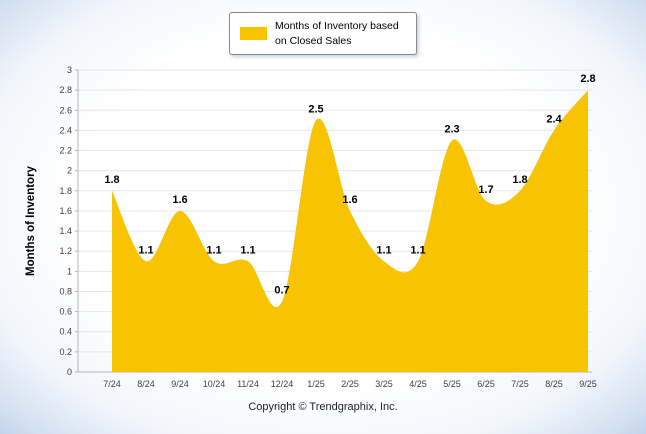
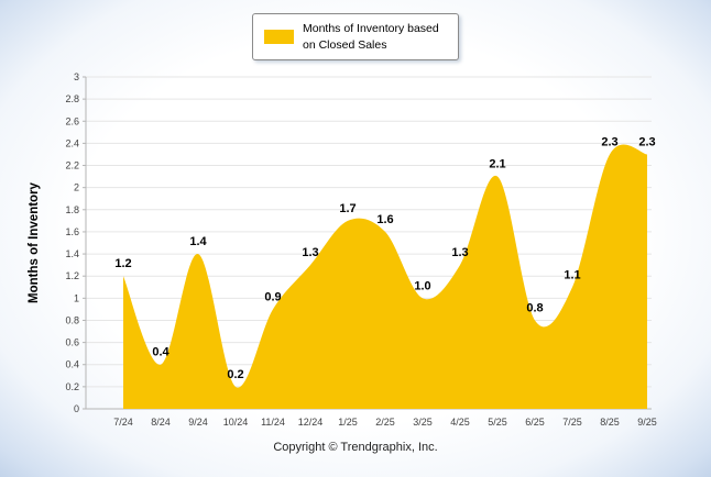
7/24: 1.8 -> 1.2
8/24: 1.1 -> 0.4
9/24: 1.6 -> 1.4
10/24: 1.1 -> 0.2
11/24: 1.1 -> 0.9
12/24: 0.7 -> 1.3
1/25: 2.5 -> 1.7
3/25: 1.1 -> 1.0
4/25: 1.1 -> 1.3
5/25: 2.3 -> 2.1
6/25: 1.7 -> 0.8
7/25: 1.8 -> 1.1
8/25: 2.4 -> 2.3
9/25: 2.8 -> 2.3
